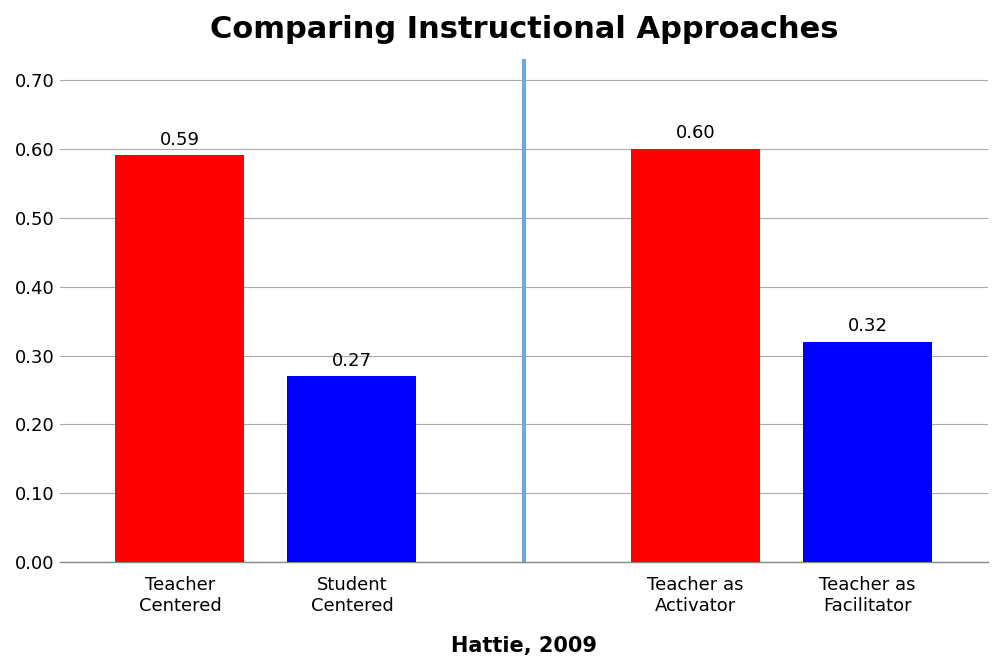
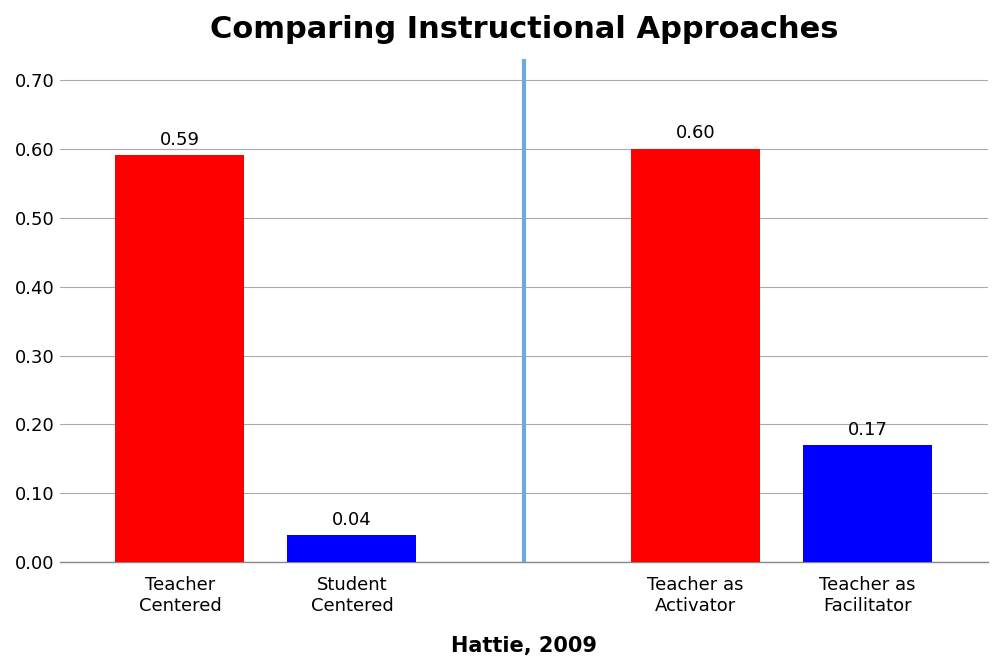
Student Centered: 0.27 -> 0.04
Teacher as Facilitator: 0.32 -> 0.17
